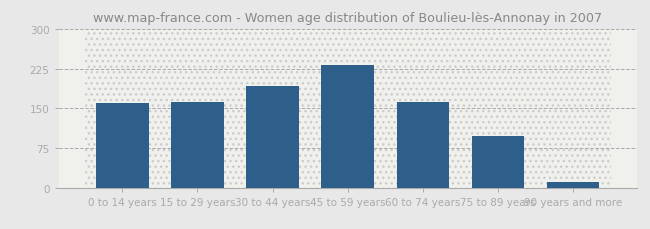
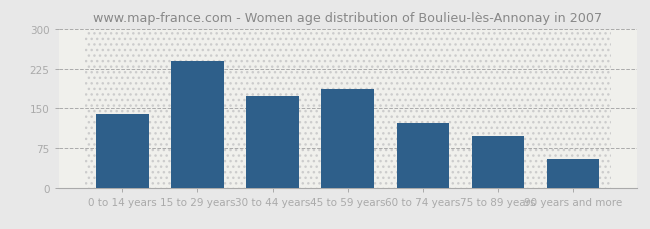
0 to 14 years: 160 -> 140
15 to 29 years: 161 -> 240
30 to 44 years: 193 -> 174
45 to 59 years: 231 -> 186
60 to 74 years: 161 -> 122
90 years and more: 10 -> 54
